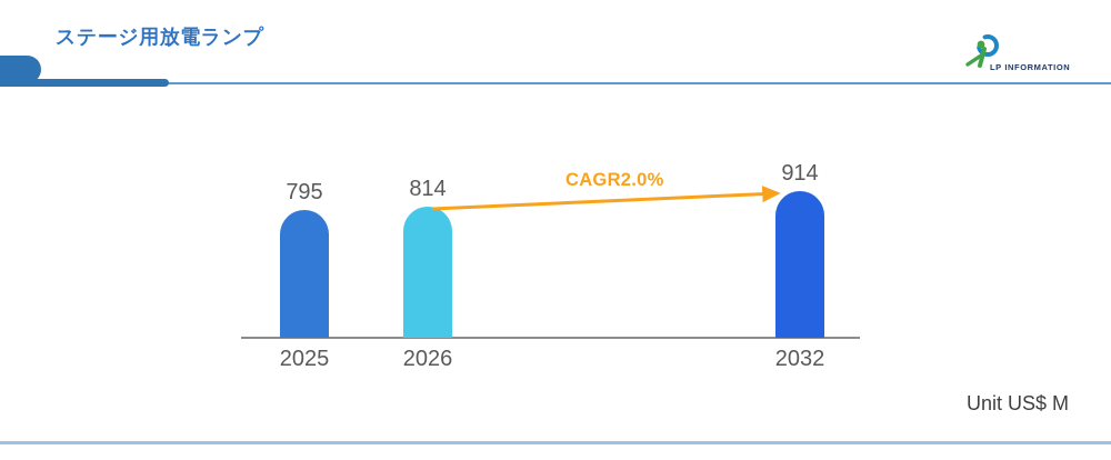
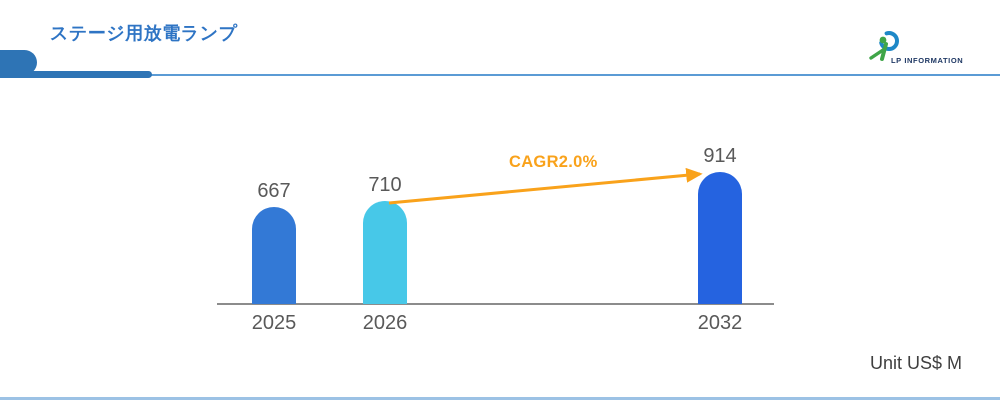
2025: 795 -> 667
2026: 814 -> 710
